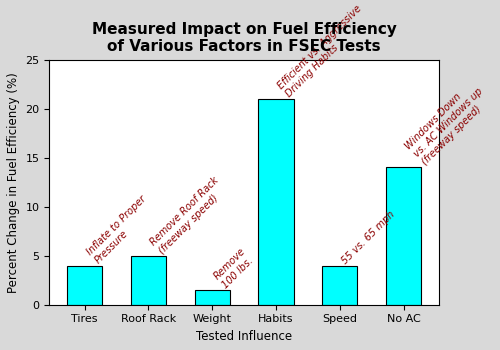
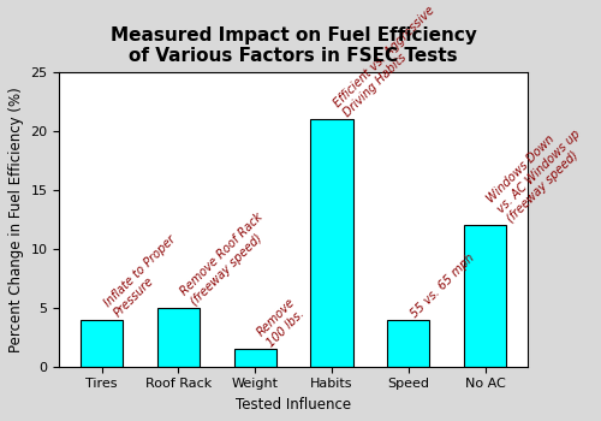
No AC: 14.0 -> 12.0
